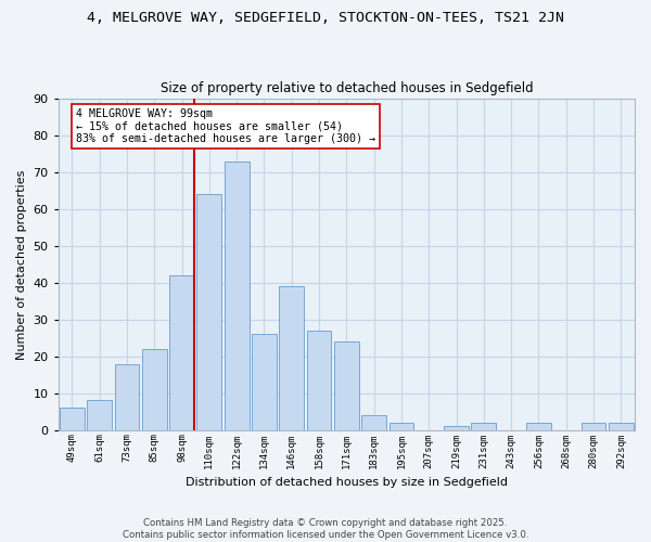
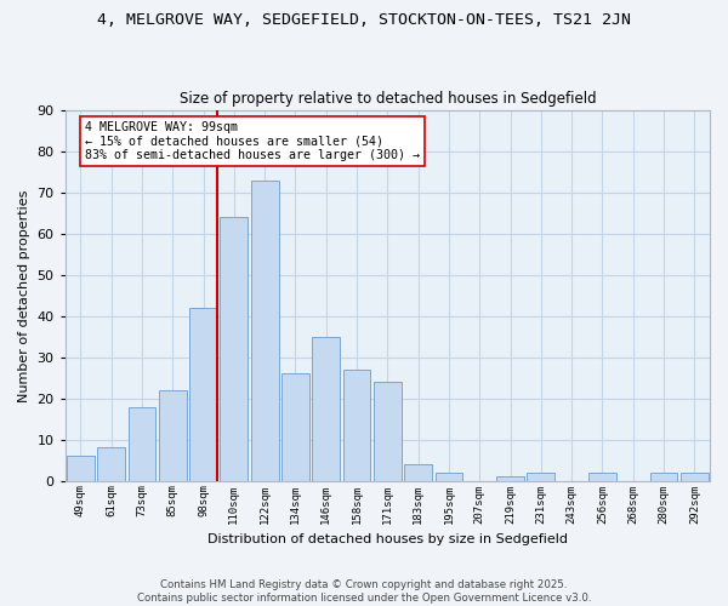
146sqm: 39 -> 35
